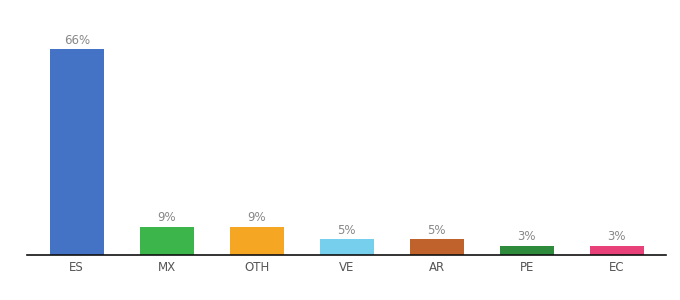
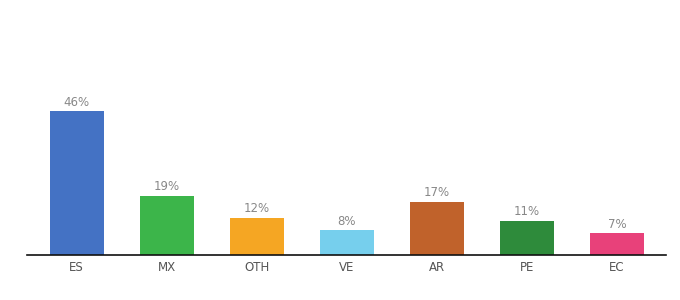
ES: 66% -> 46%
MX: 9% -> 19%
OTH: 9% -> 12%
VE: 5% -> 8%
AR: 5% -> 17%
PE: 3% -> 11%
EC: 3% -> 7%
